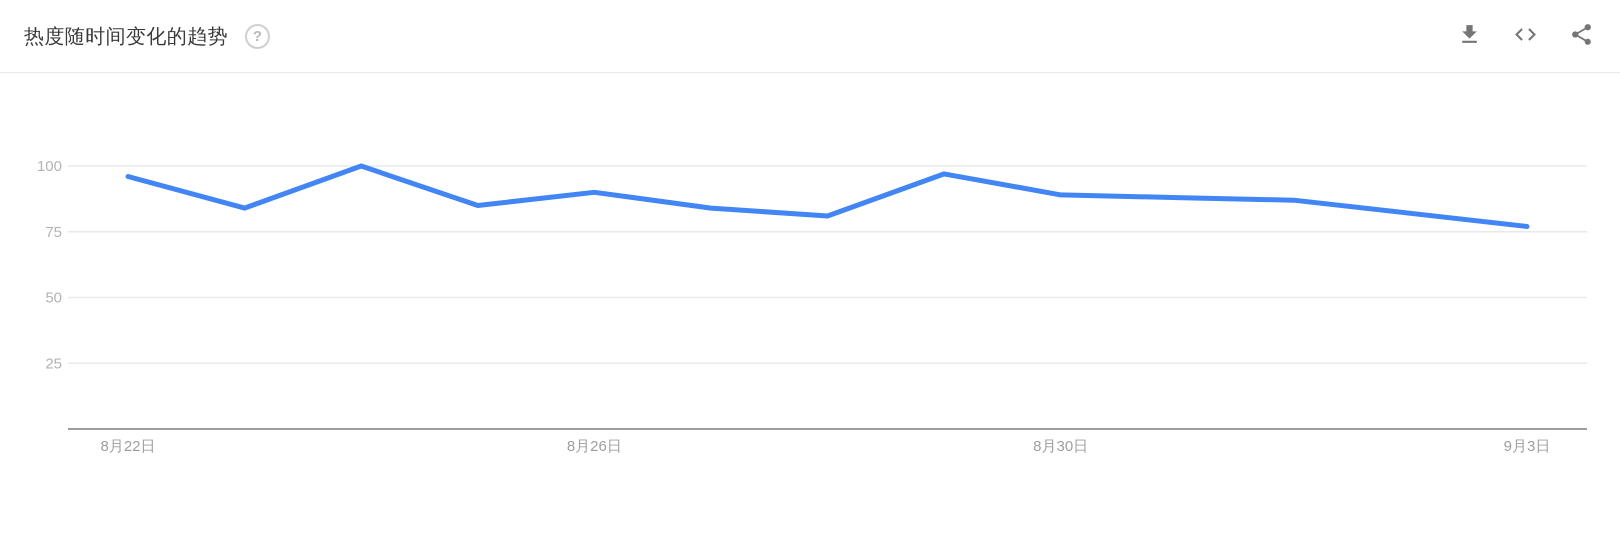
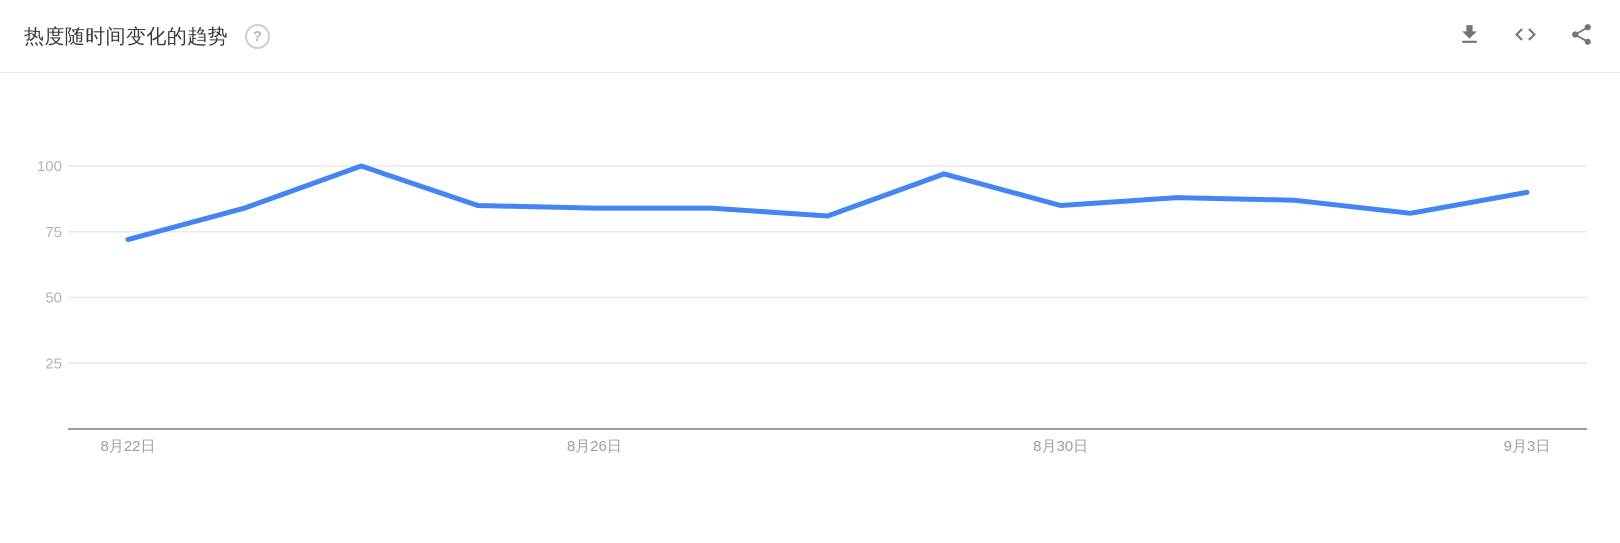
8月22日: 96 -> 72
8月26日: 90 -> 84
8月30日: 89 -> 85
9月3日: 77 -> 90
